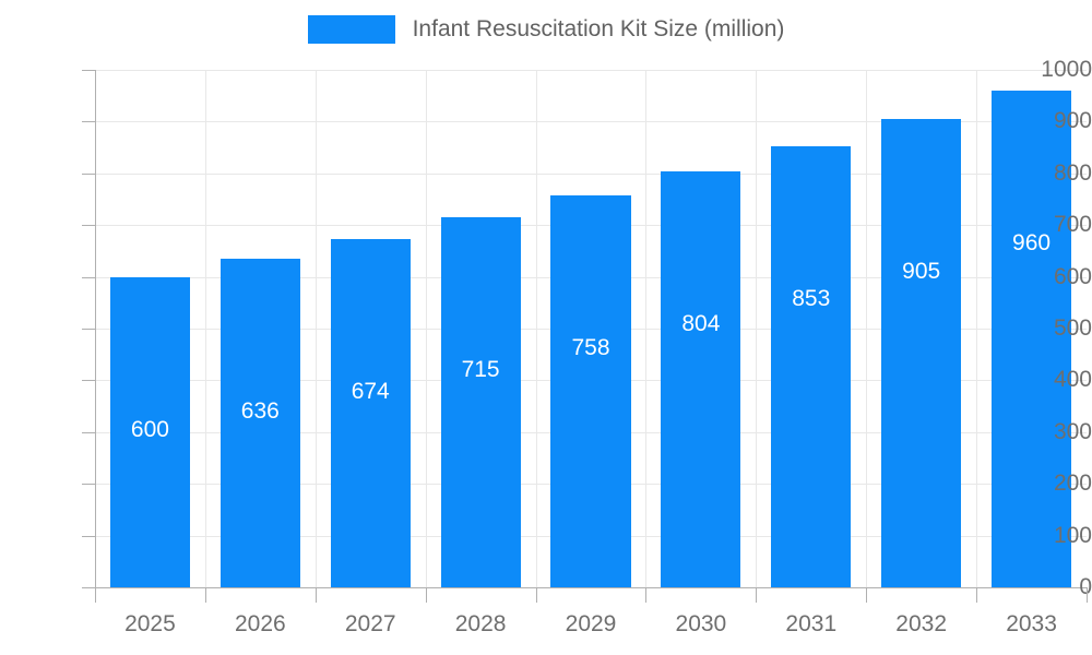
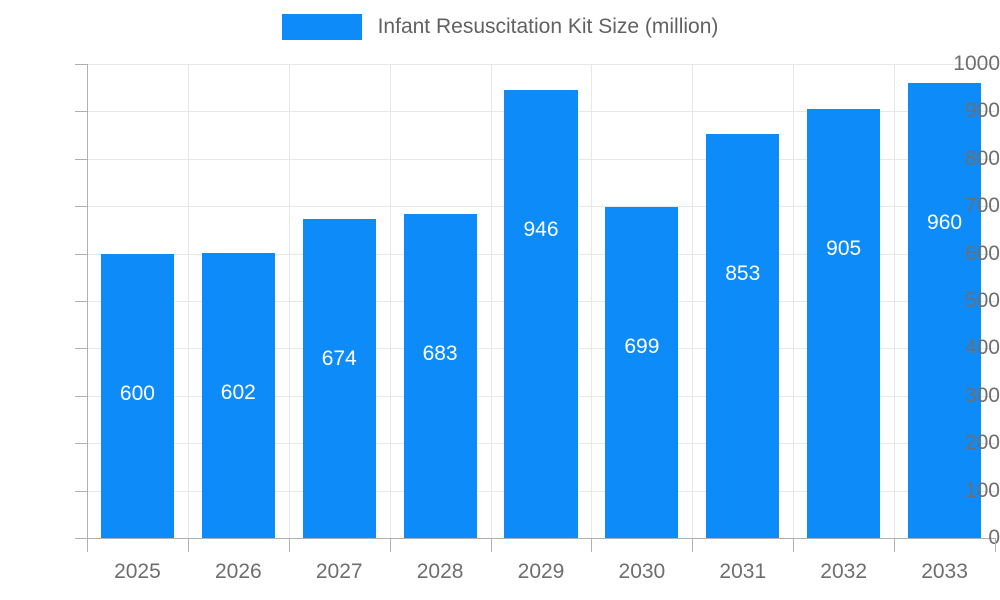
2026: 636 -> 602
2028: 715 -> 683
2029: 758 -> 946
2030: 804 -> 699
